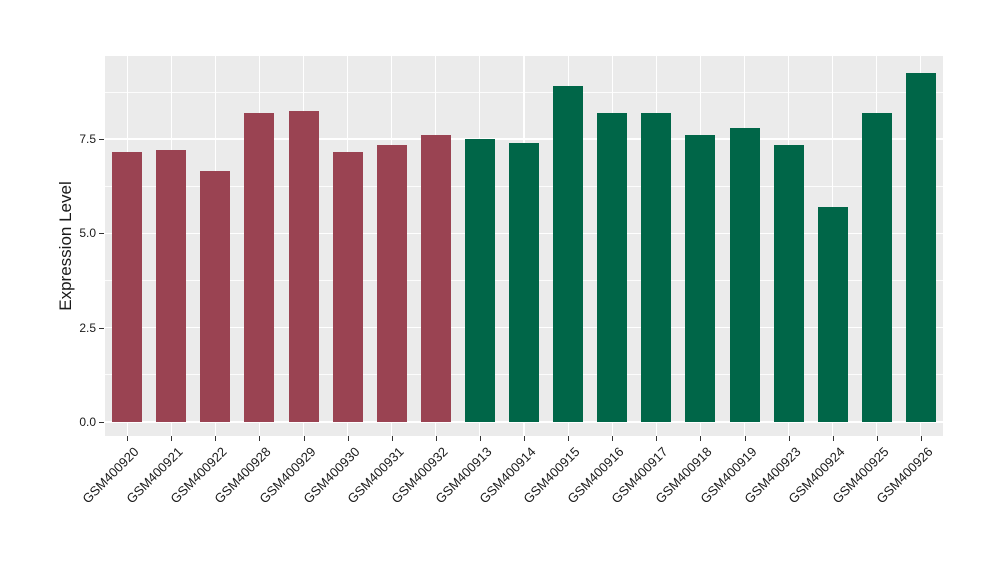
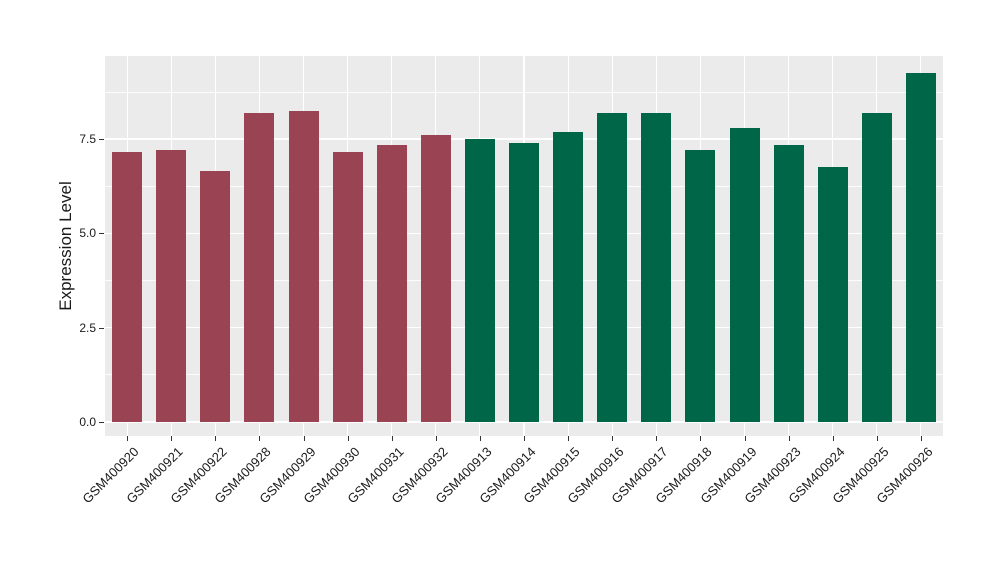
GSM400915: 8.9 -> 7.7
GSM400918: 7.6 -> 7.2
GSM400924: 5.7 -> 6.8
